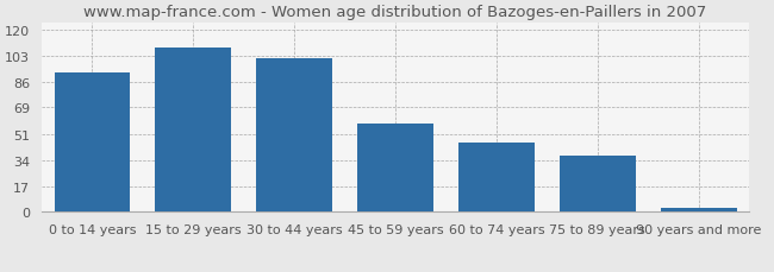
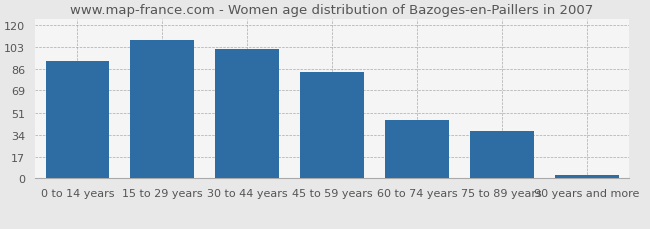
45 to 59 years: 58 -> 83
